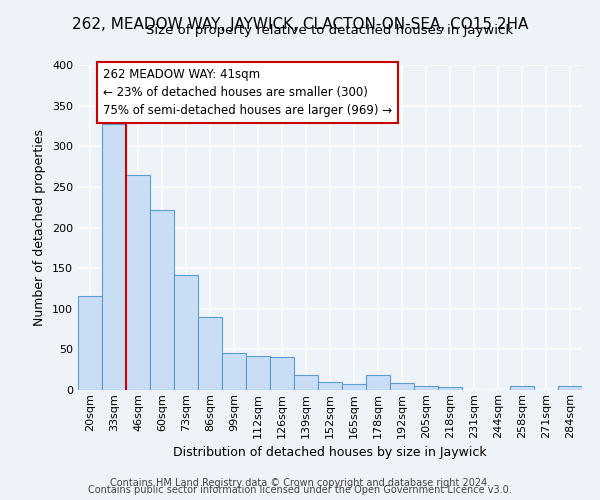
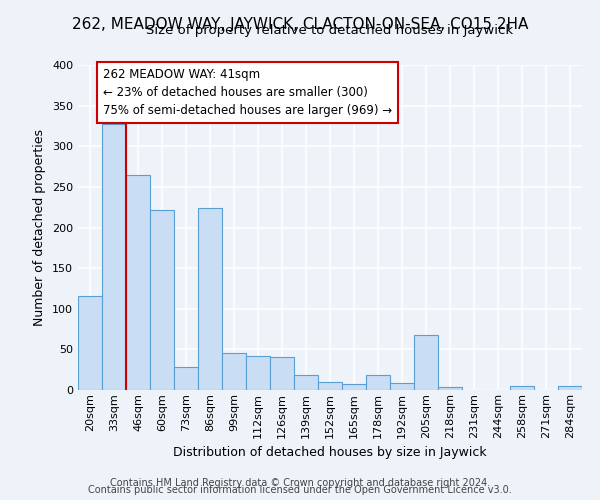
73sqm: 141 -> 28
86sqm: 90 -> 224
205sqm: 5 -> 68
